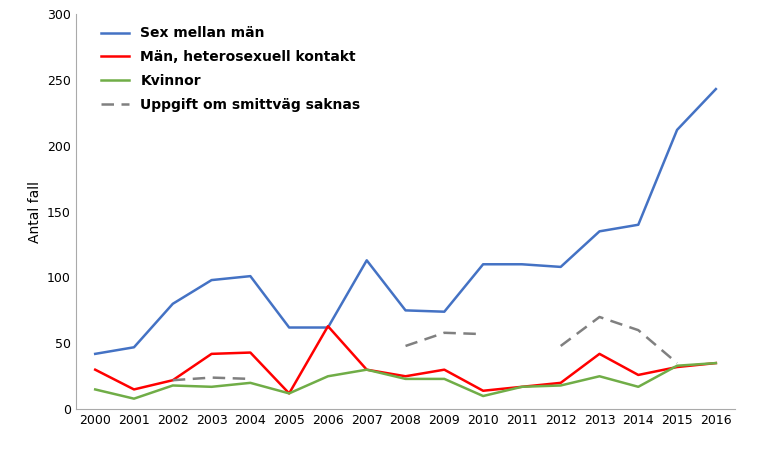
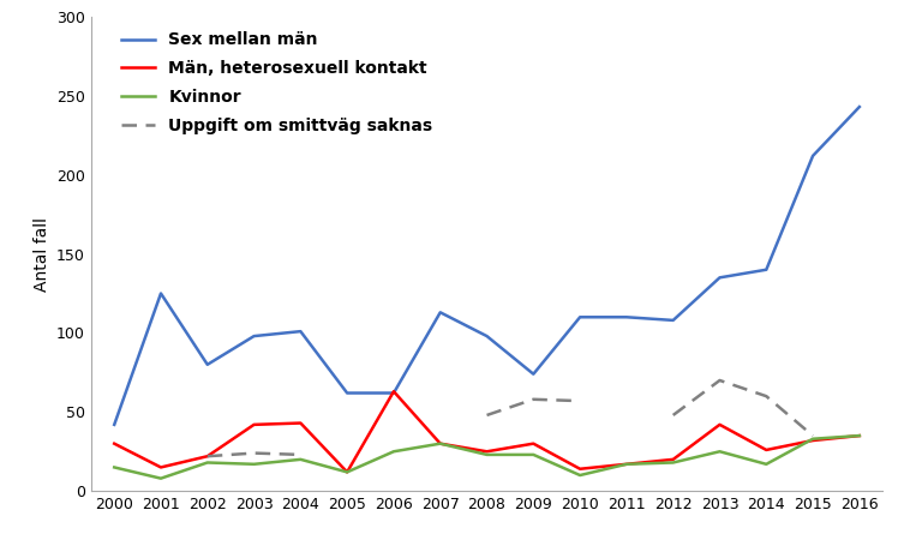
Sex mellan män/2001: 47 -> 125
Sex mellan män/2008: 75 -> 98
